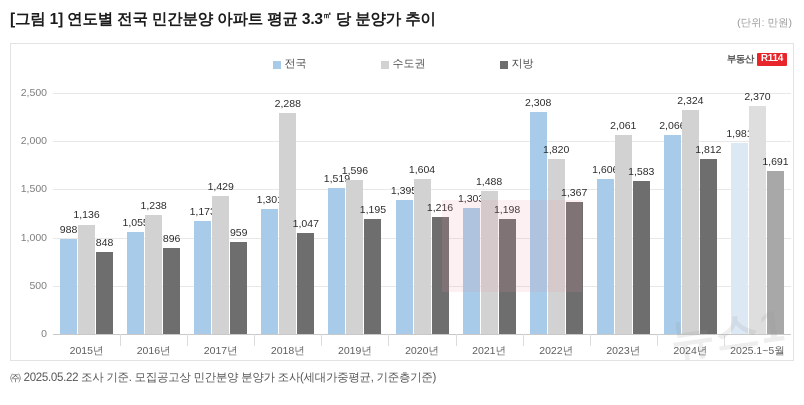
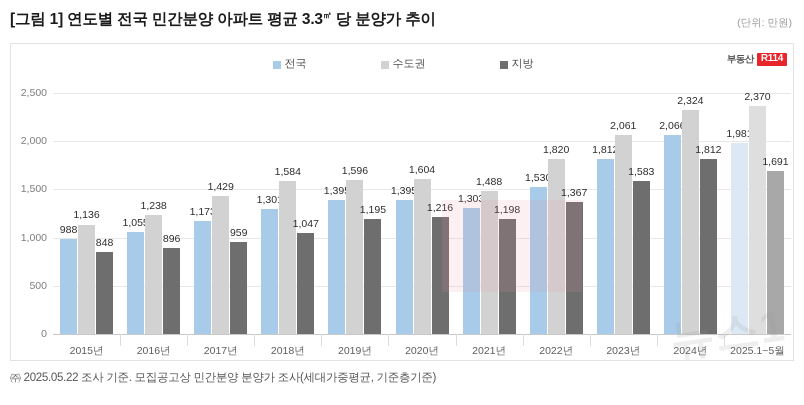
수도권/2018년: 2,288 -> 1,584
전국/2019년: 1,519 -> 1,395
전국/2022년: 2,308 -> 1,530
전국/2023년: 1,606 -> 1,812
